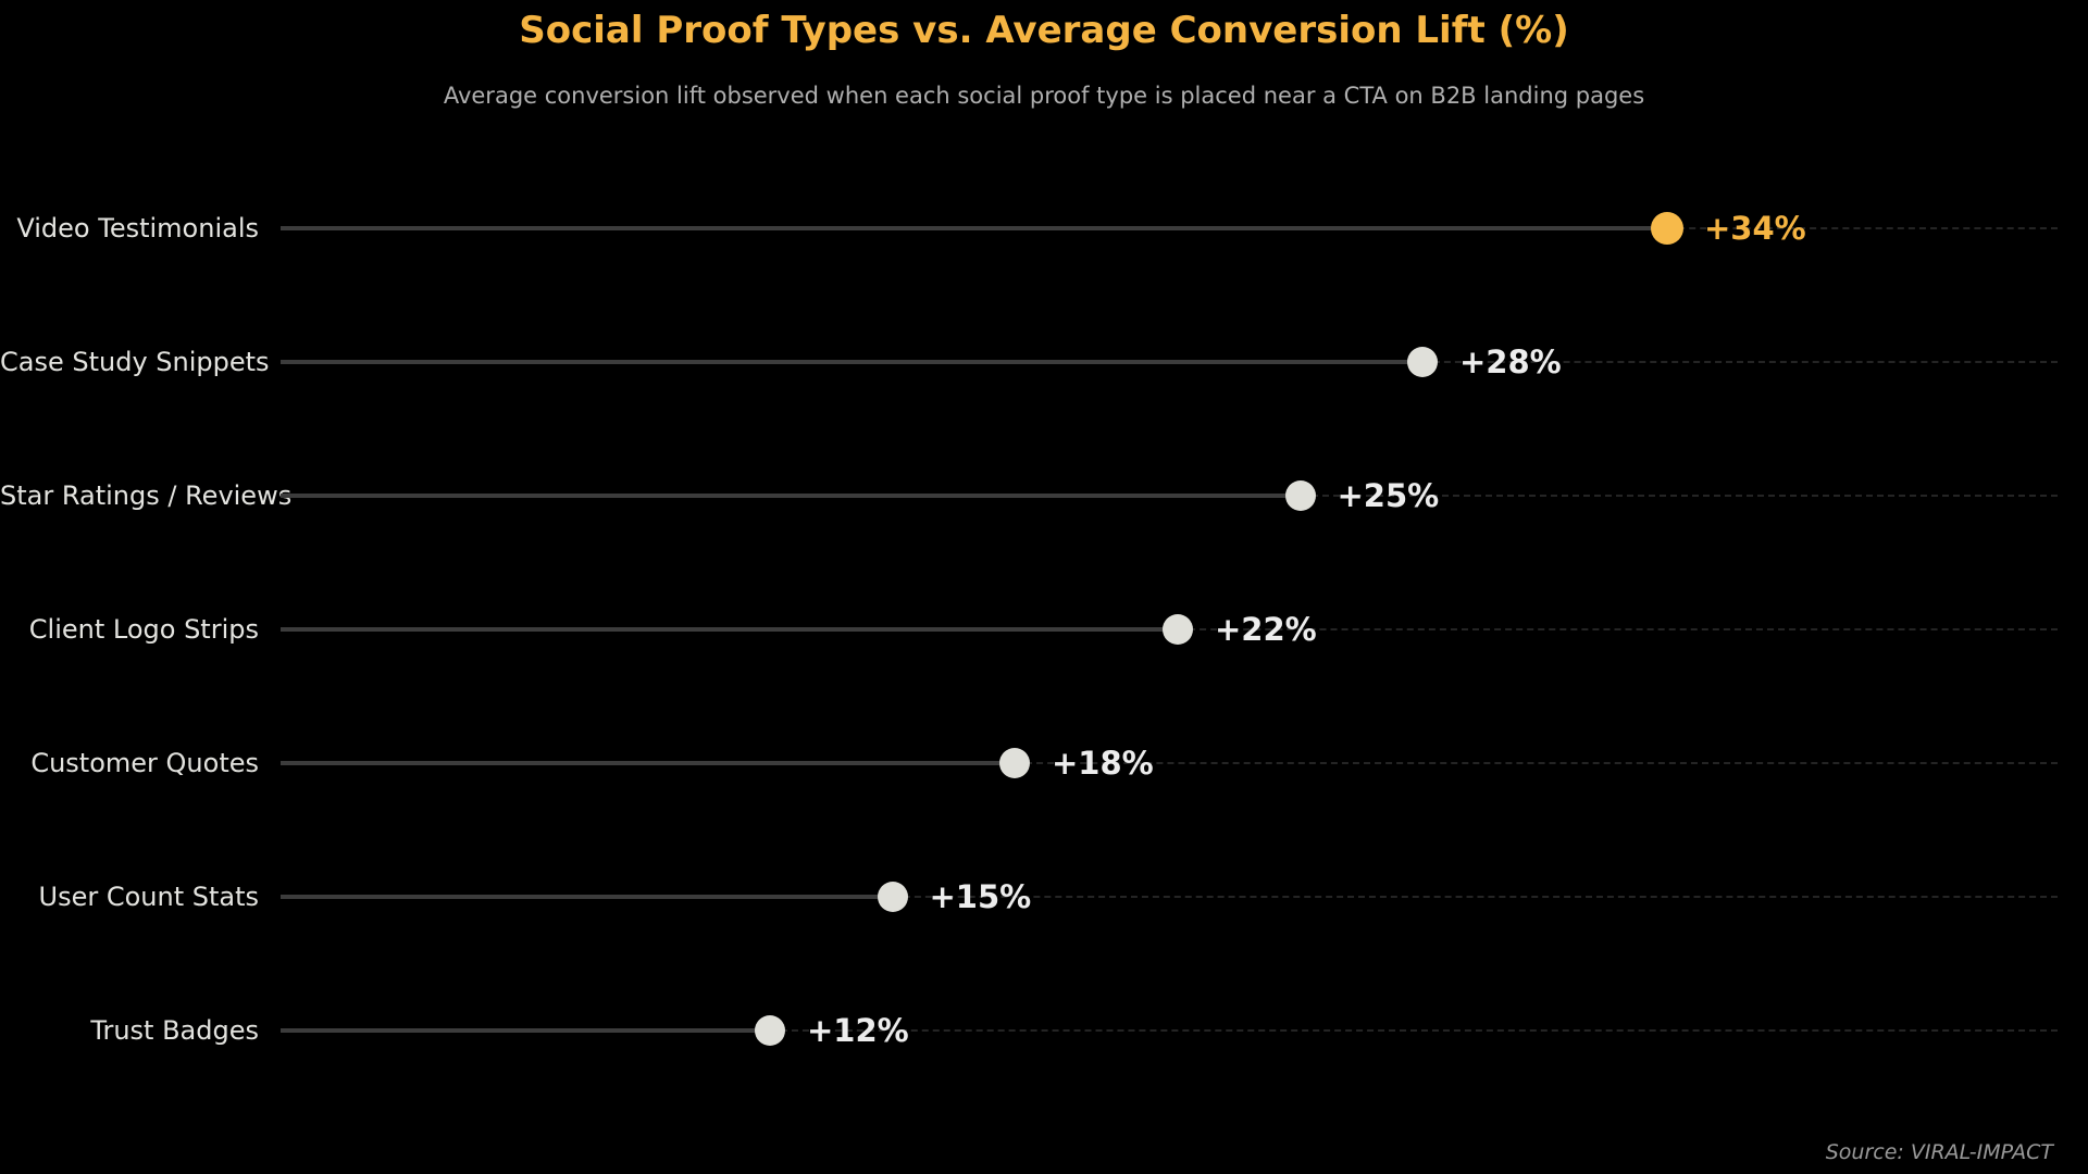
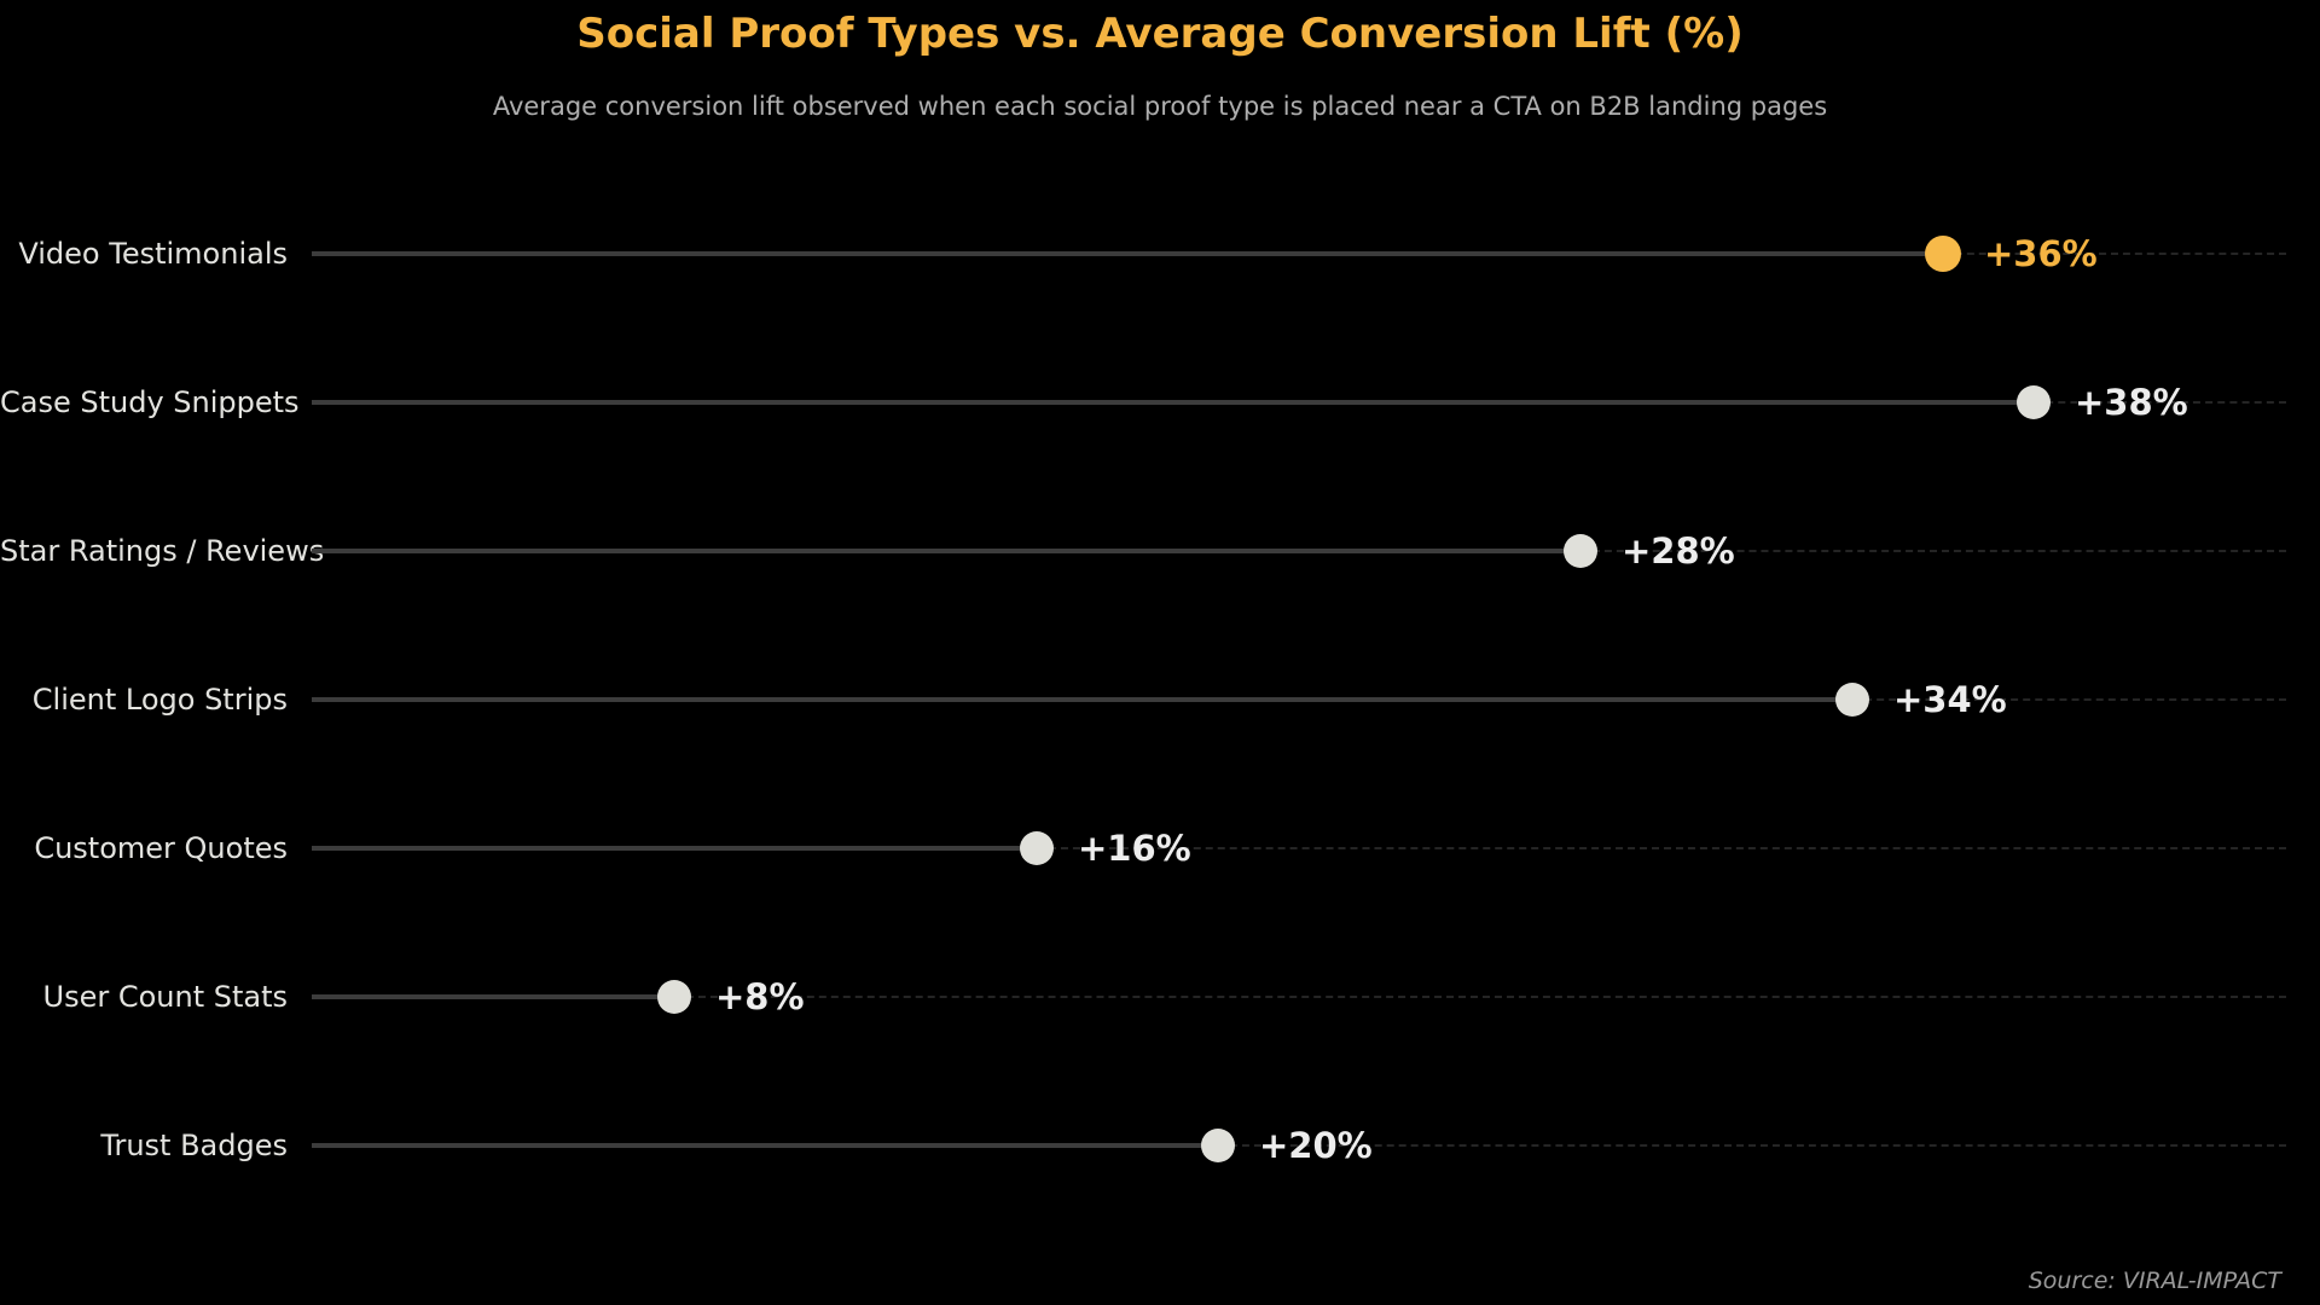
Video Testimonials: +34% -> +36%
Case Study Snippets: +28% -> +38%
Star Ratings / Reviews: +25% -> +28%
Client Logo Strips: +22% -> +34%
Customer Quotes: +18% -> +16%
User Count Stats: +15% -> +8%
Trust Badges: +12% -> +20%
